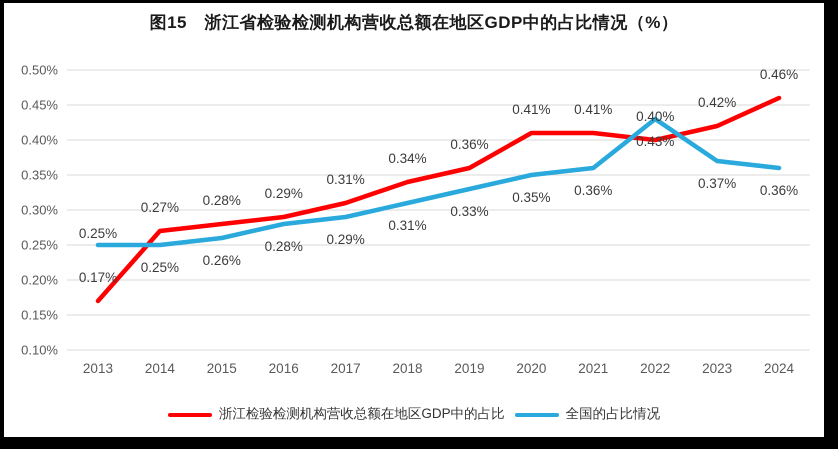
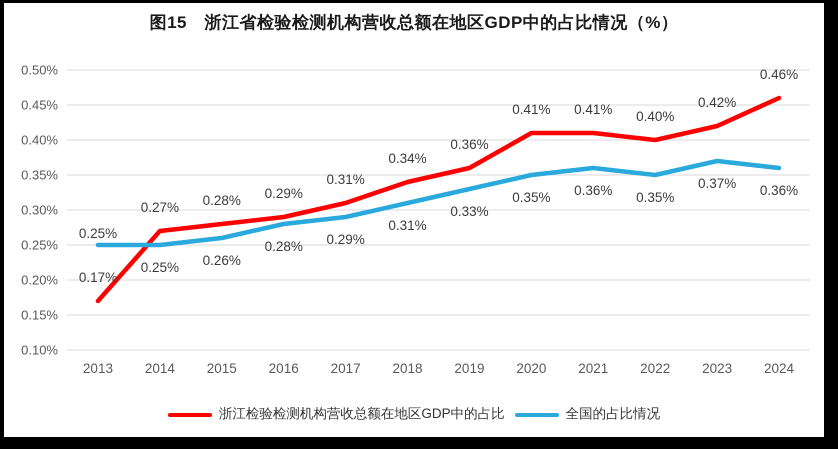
全国的占比情况/2022: 0.43% -> 0.35%
